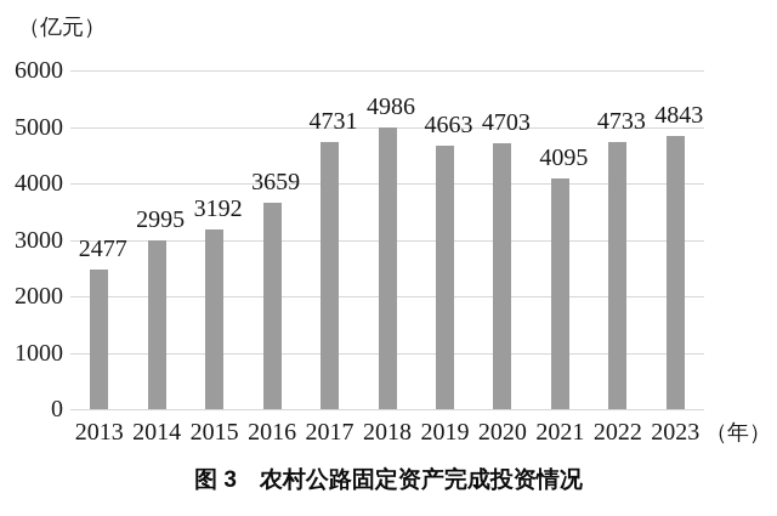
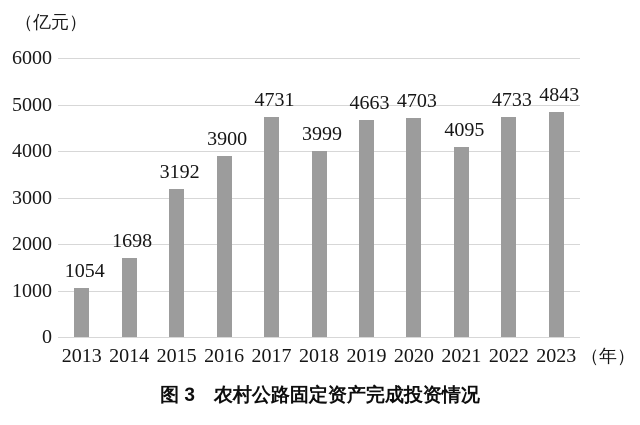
2013: 2477 -> 1054
2014: 2995 -> 1698
2016: 3659 -> 3900
2018: 4986 -> 3999
